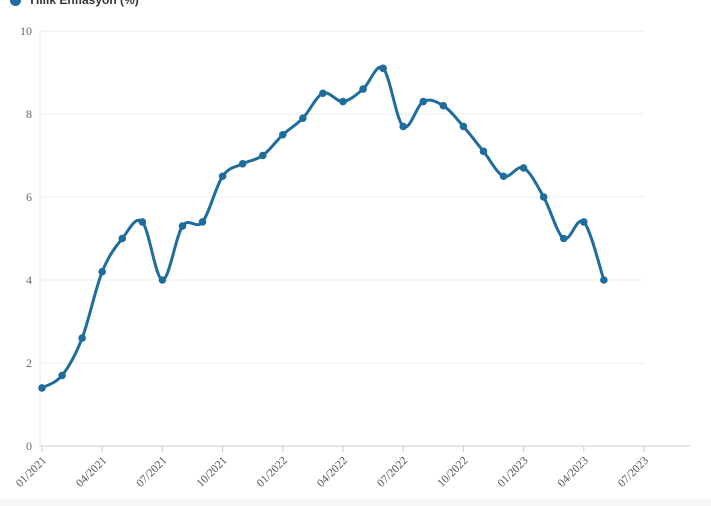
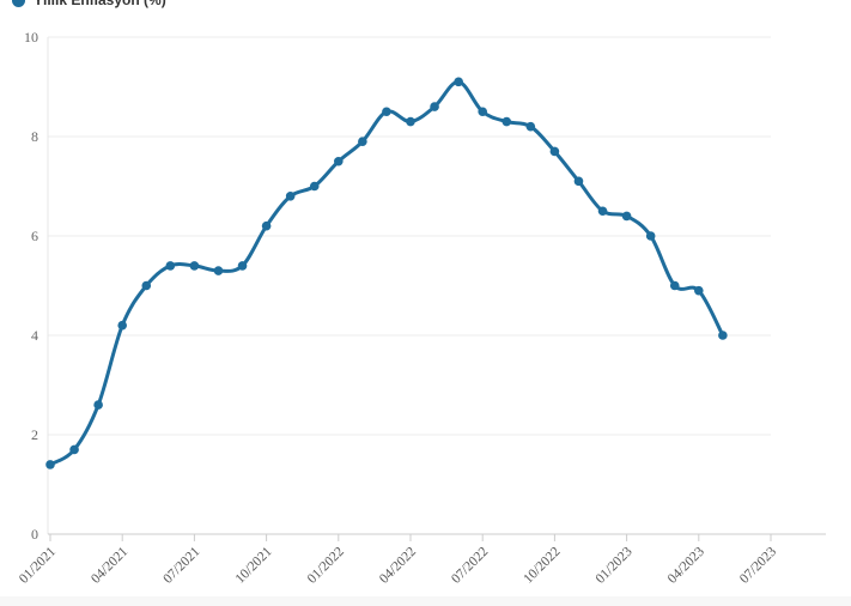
07/2021: 4.0 -> 5.4
10/2021: 6.5 -> 6.2
07/2022: 7.7 -> 8.5
01/2023: 6.7 -> 6.4
04/2023: 5.4 -> 4.9
